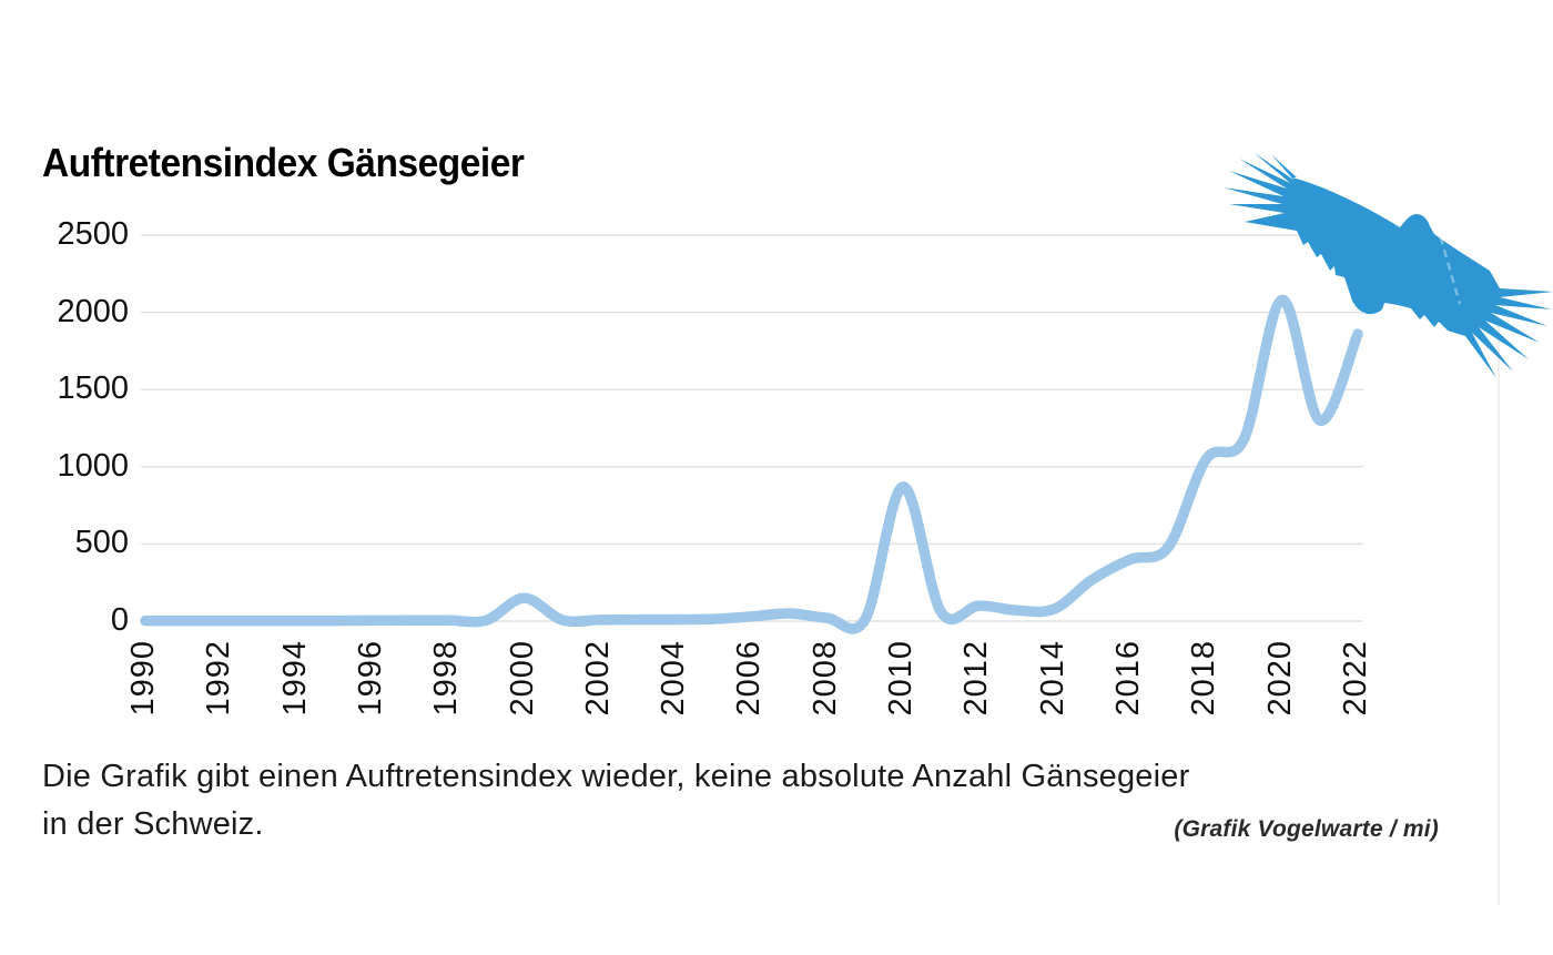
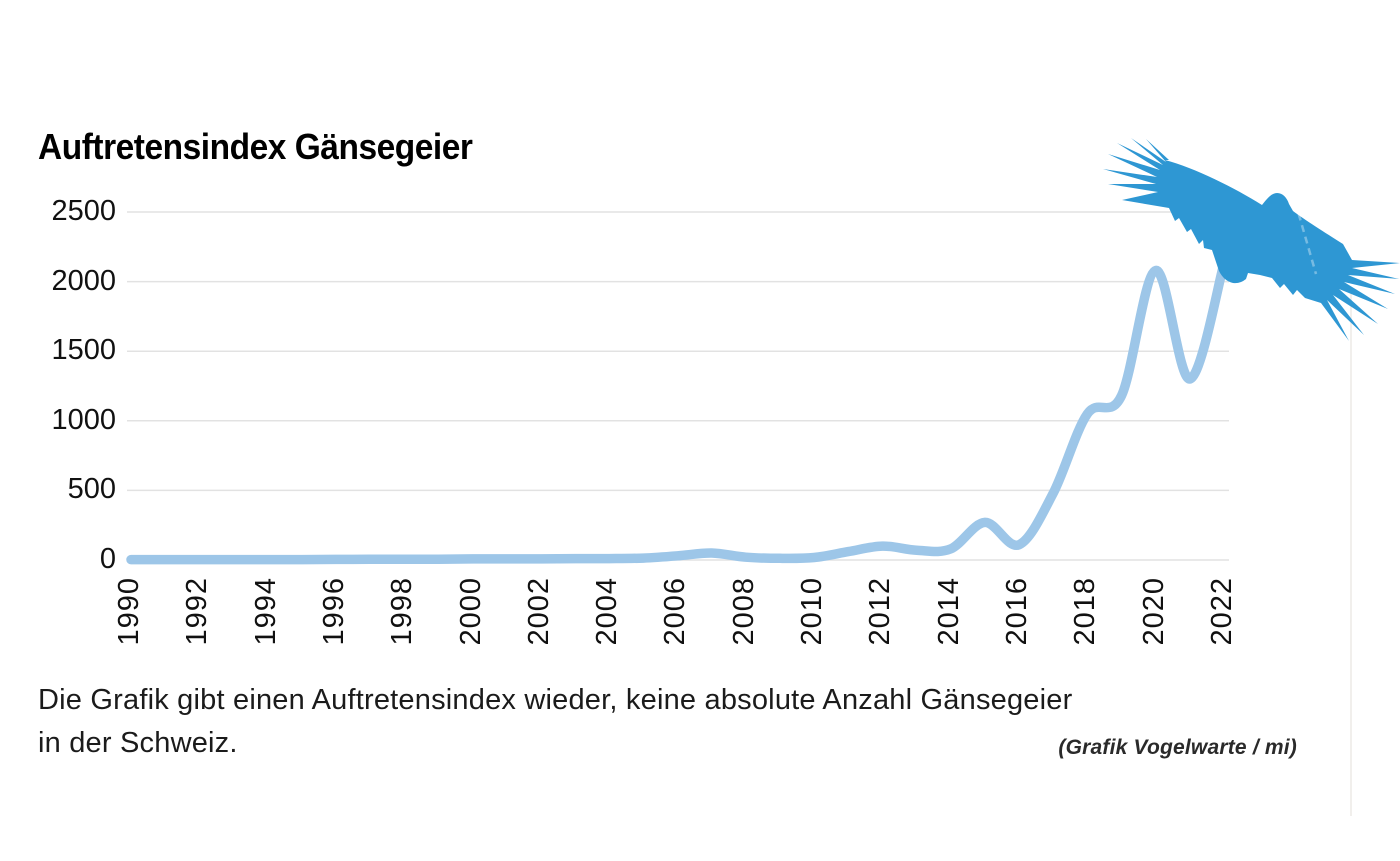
2000: 150 -> 10
2010: 870 -> 20
2016: 400 -> 110
2022: 1860 -> 2130
